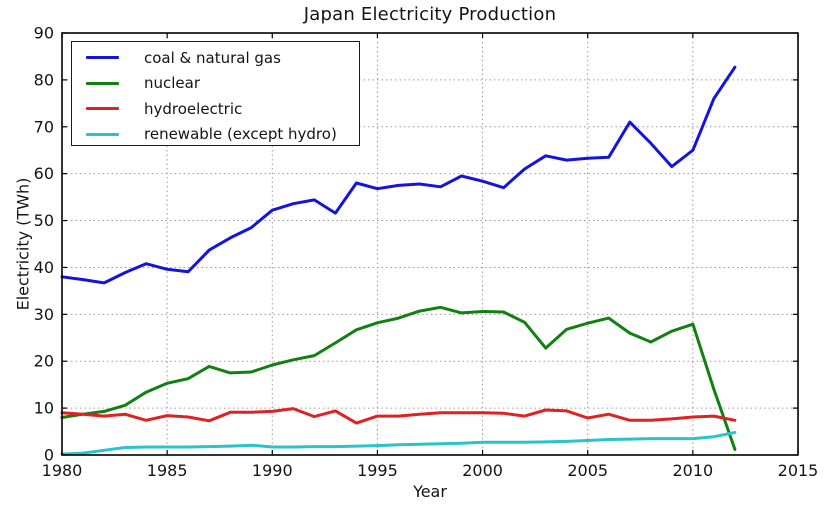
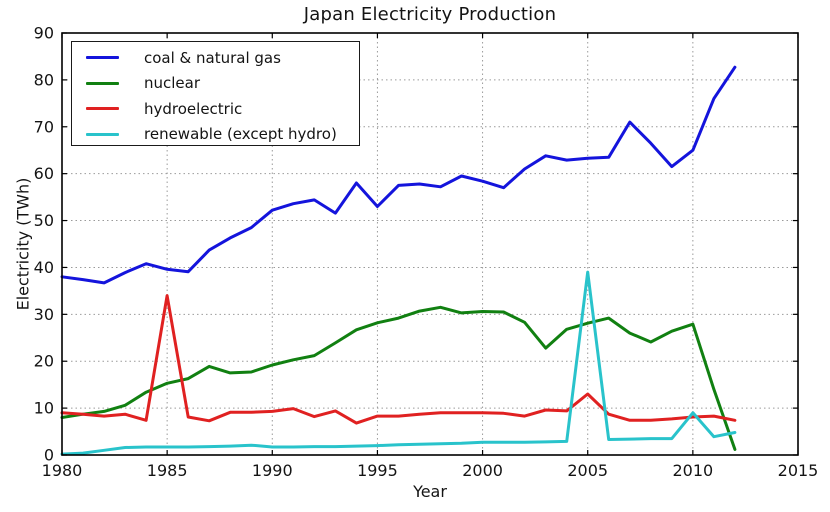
hydroelectric/1985: 8 -> 34
coal & natural gas/1995: 57 -> 53
hydroelectric/2005: 8 -> 13
renewable (except hydro)/2005: 3 -> 39
renewable (except hydro)/2010: 4 -> 9
